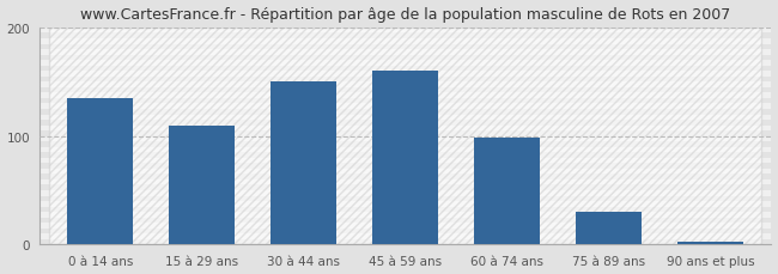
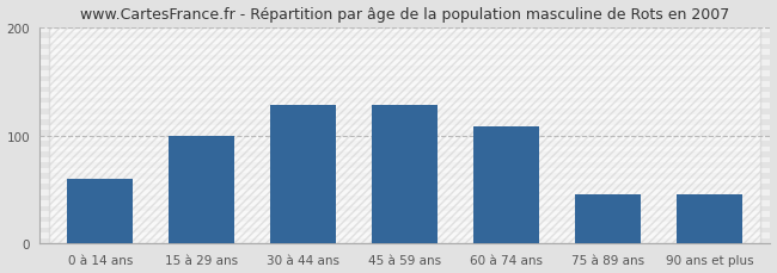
0 à 14 ans: 135 -> 60
15 à 29 ans: 109 -> 100
30 à 44 ans: 150 -> 128
45 à 59 ans: 160 -> 128
60 à 74 ans: 98 -> 108
75 à 89 ans: 30 -> 46
90 ans et plus: 3 -> 46
